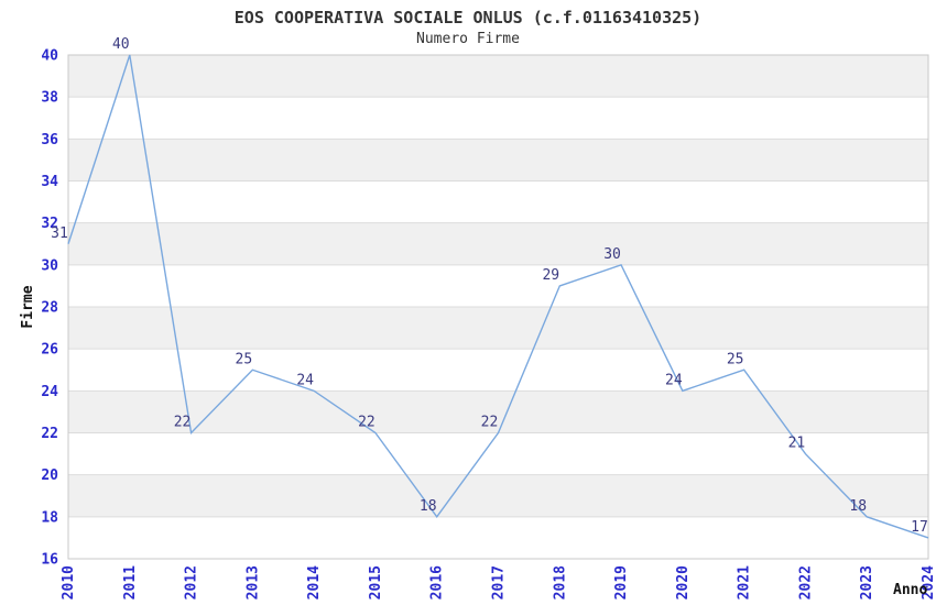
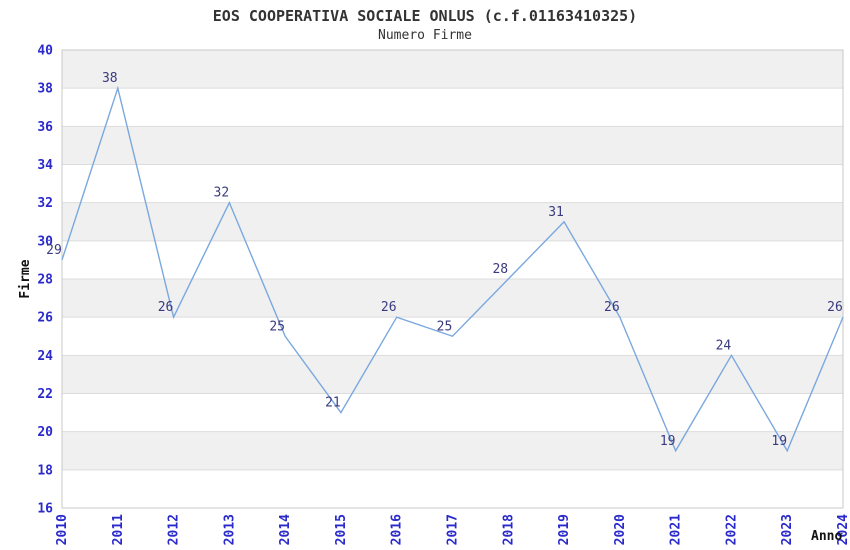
2010: 31 -> 29
2011: 40 -> 38
2012: 22 -> 26
2013: 25 -> 32
2014: 24 -> 25
2015: 22 -> 21
2016: 18 -> 26
2017: 22 -> 25
2018: 29 -> 28
2019: 30 -> 31
2020: 24 -> 26
2021: 25 -> 19
2022: 21 -> 24
2023: 18 -> 19
2024: 17 -> 26
